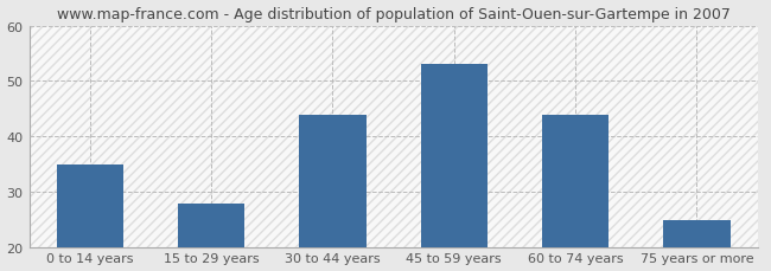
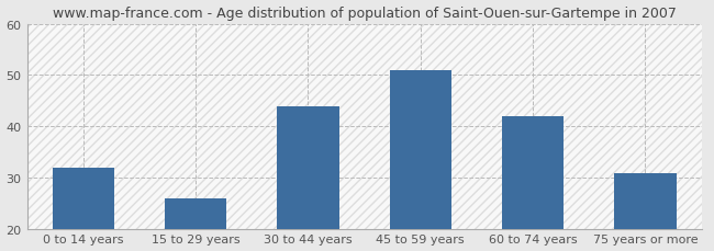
0 to 14 years: 35 -> 32
15 to 29 years: 28 -> 26
45 to 59 years: 53 -> 51
60 to 74 years: 44 -> 42
75 years or more: 25 -> 31
